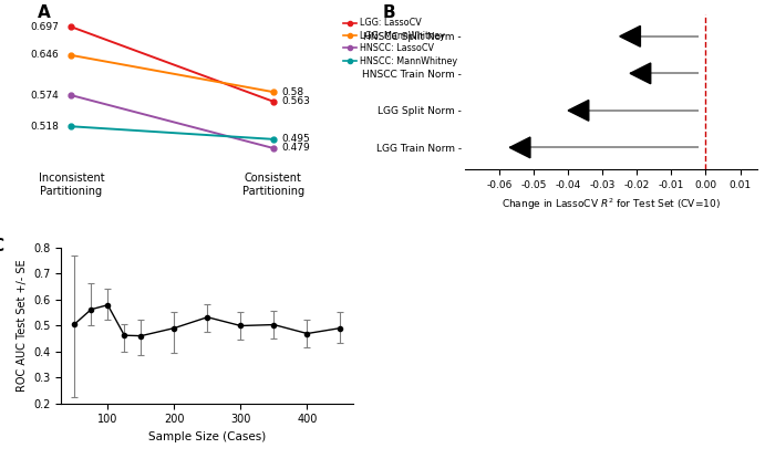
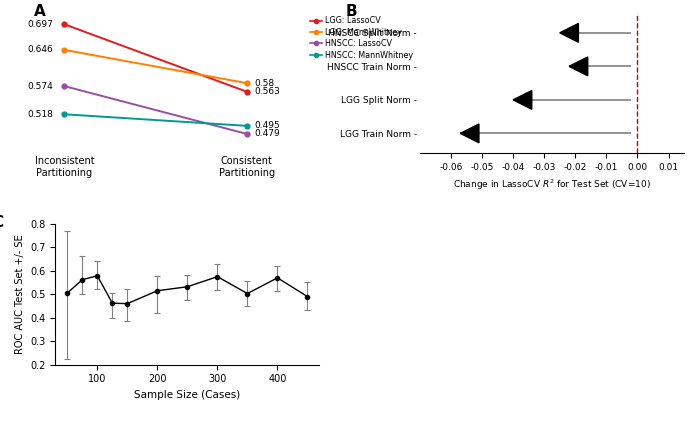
200: 0.490 -> 0.515
300: 0.499 -> 0.575
400: 0.469 -> 0.570
